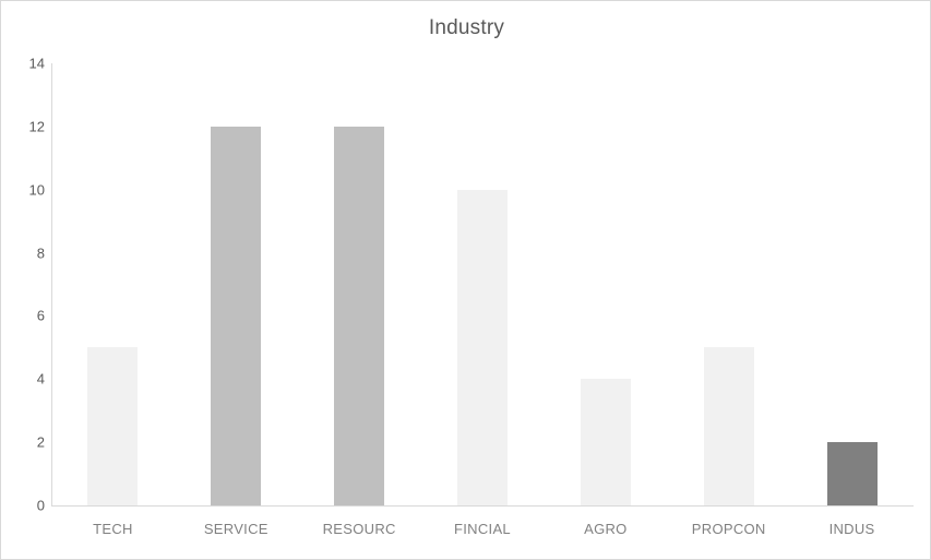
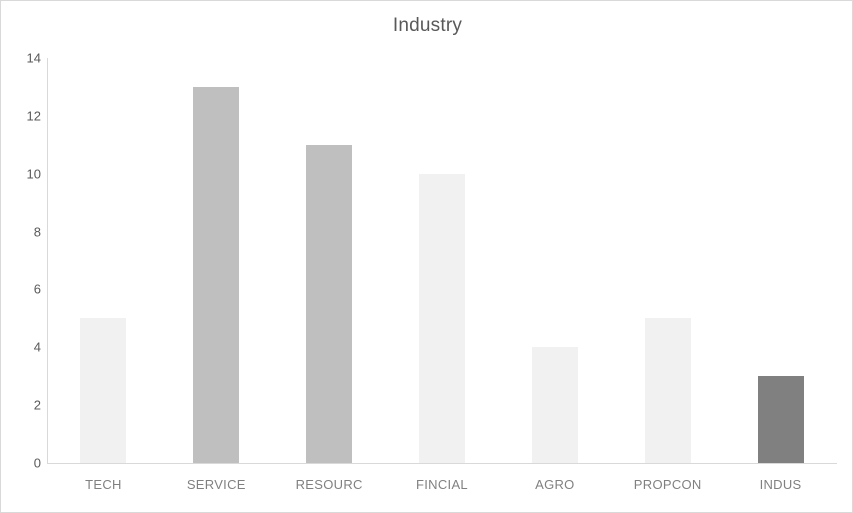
SERVICE: 12 -> 13
RESOURC: 12 -> 11
INDUS: 2 -> 3
